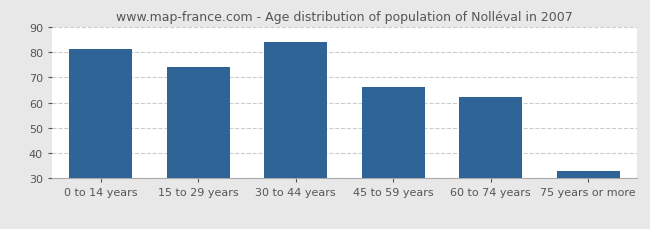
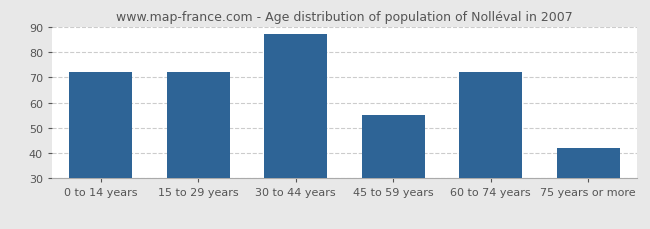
0 to 14 years: 81 -> 72
15 to 29 years: 74 -> 72
30 to 44 years: 84 -> 87
45 to 59 years: 66 -> 55
60 to 74 years: 62 -> 72
75 years or more: 33 -> 42
